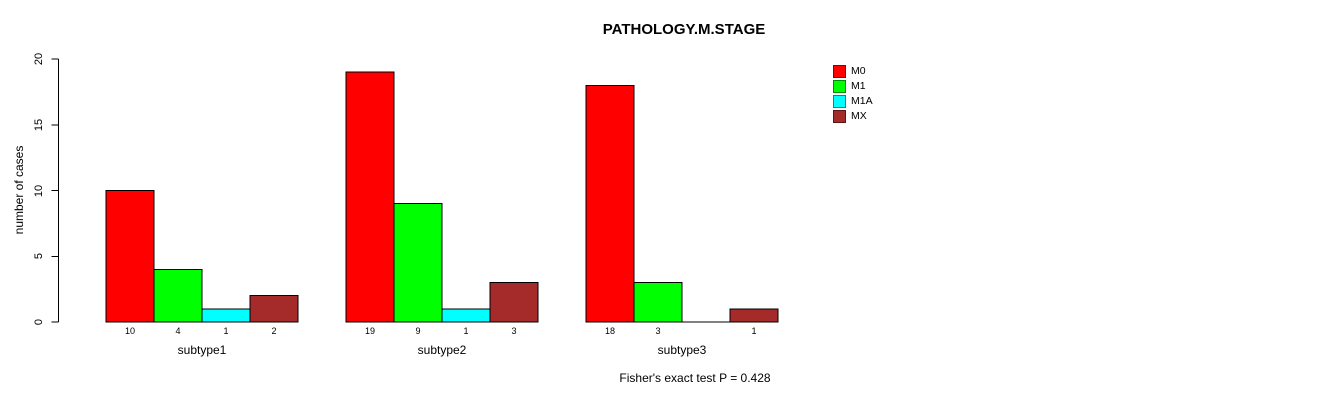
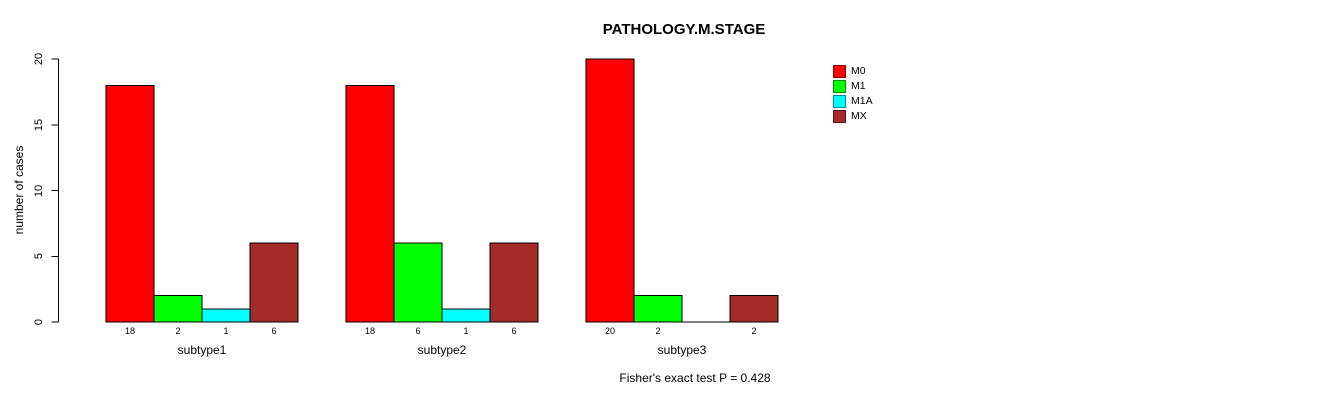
M0/subtype1: 10 -> 18
M1/subtype1: 4 -> 2
MX/subtype1: 2 -> 6
M0/subtype2: 19 -> 18
M1/subtype2: 9 -> 6
MX/subtype2: 3 -> 6
M0/subtype3: 18 -> 20
M1/subtype3: 3 -> 2
MX/subtype3: 1 -> 2
